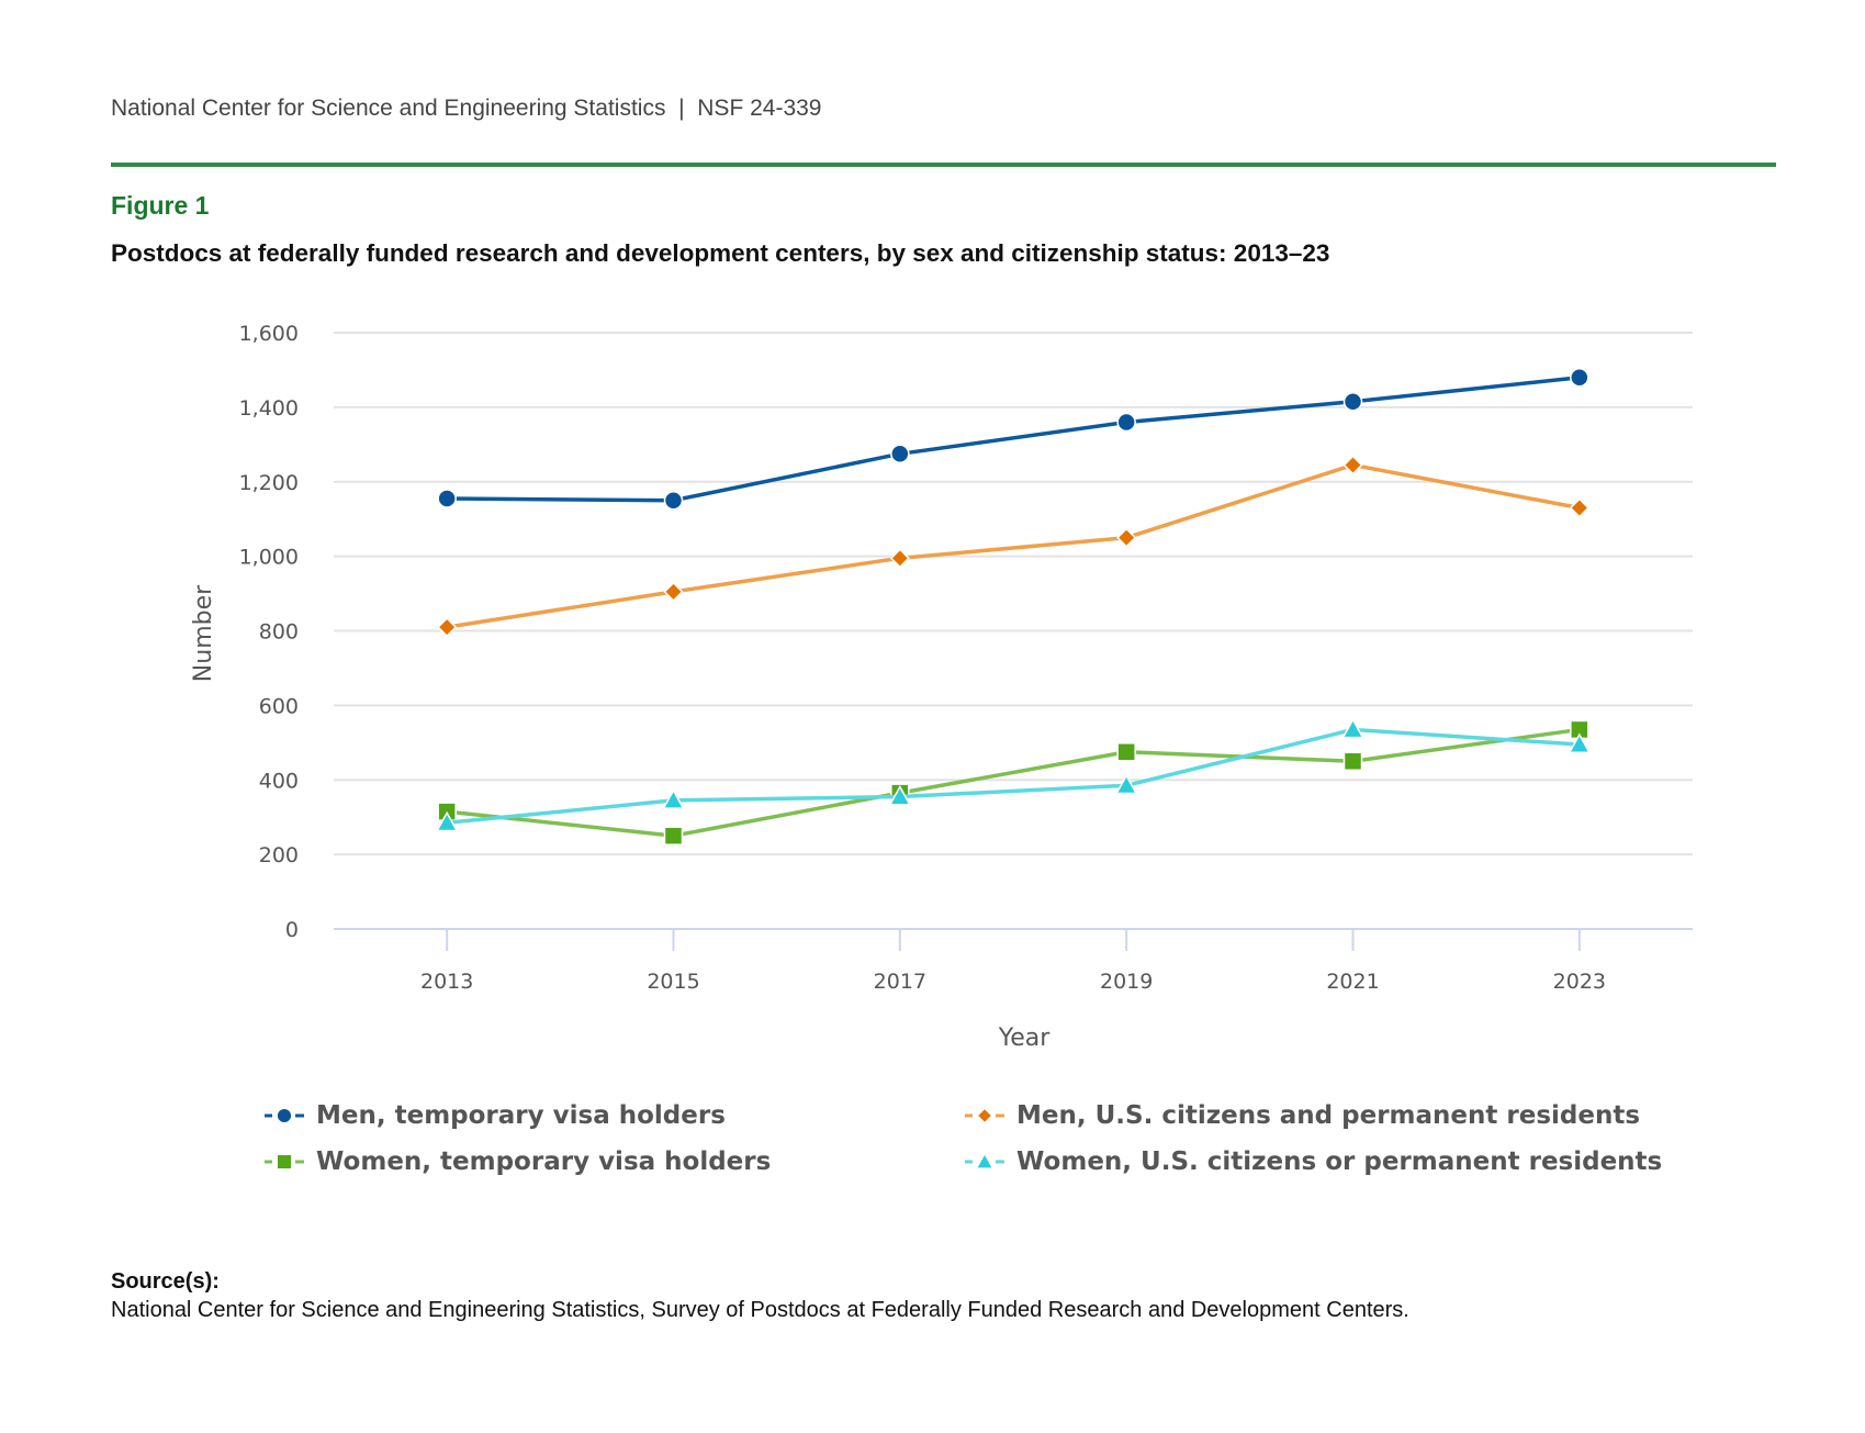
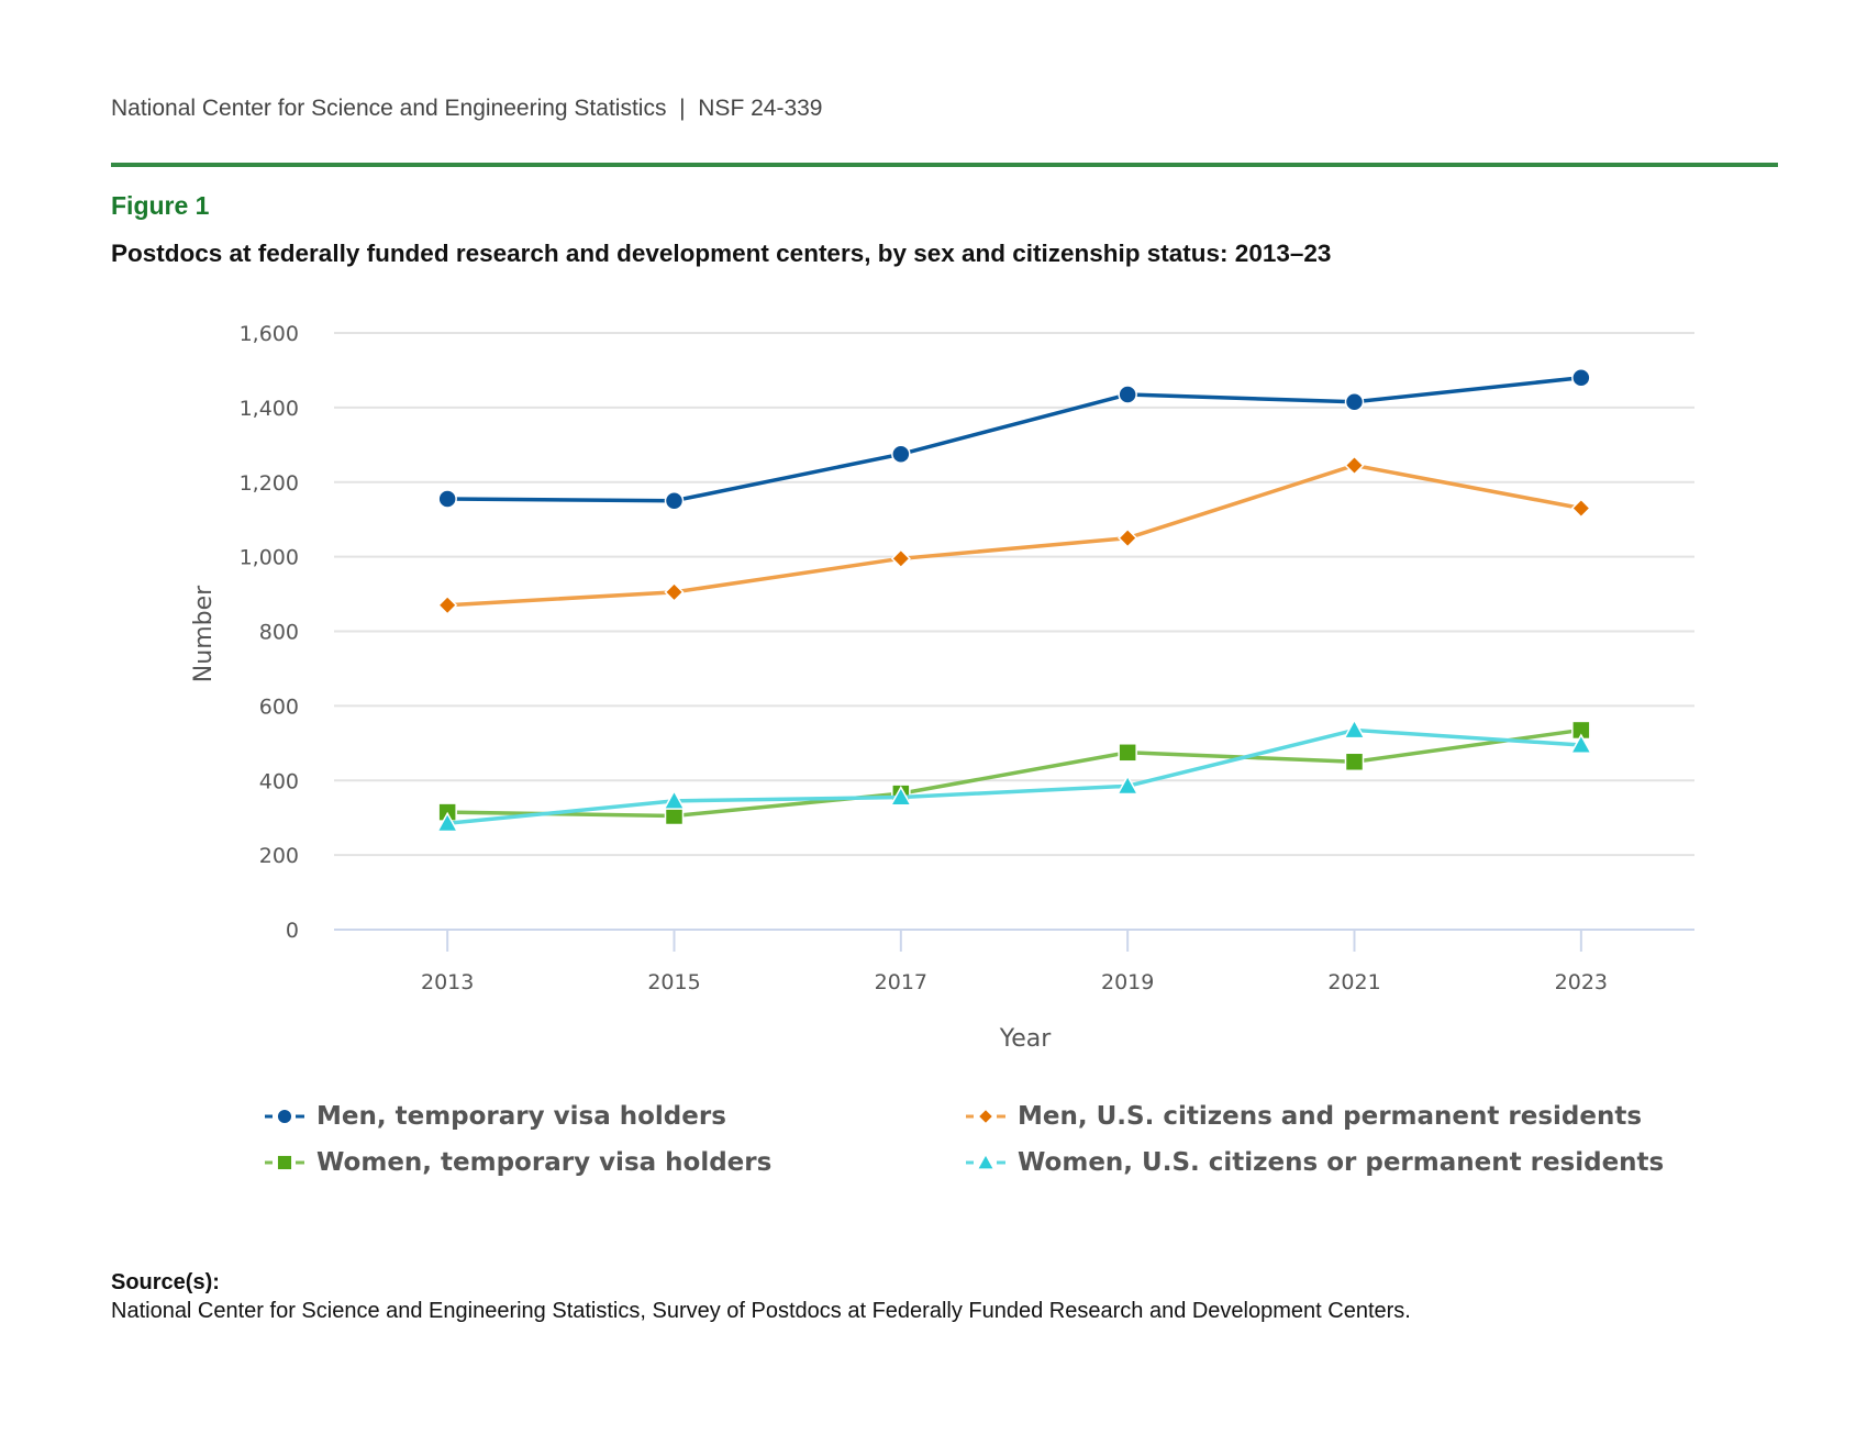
Men, U.S. citizens and permanent residents/2013: 810 -> 870
Women, temporary visa holders/2015: 250 -> 300
Men, temporary visa holders/2019: 1360 -> 1440
